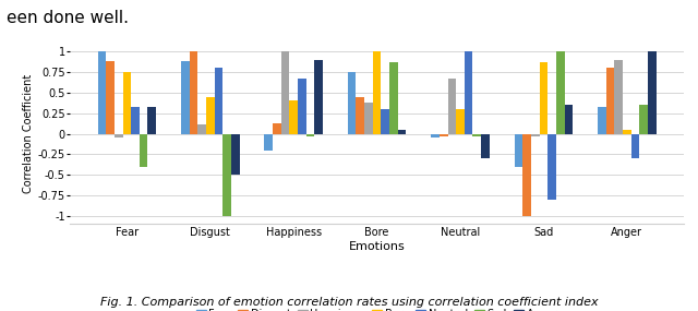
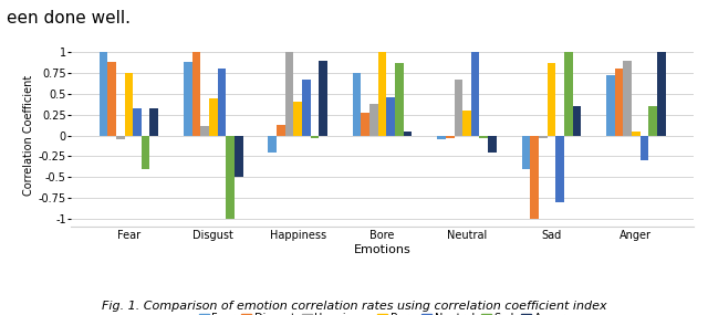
Disgust/Bore: 0.44 -> 0.28
Neutral/Bore: 0.30 -> 0.46
Anger/Neutral: -0.30 -> -0.20
Fear/Anger: 0.33 -> 0.72
